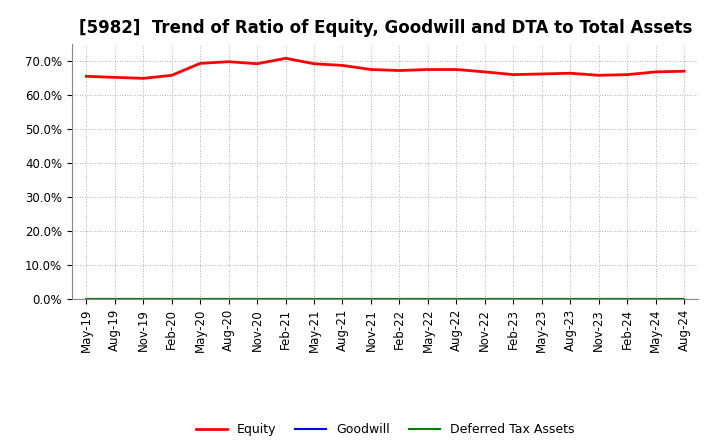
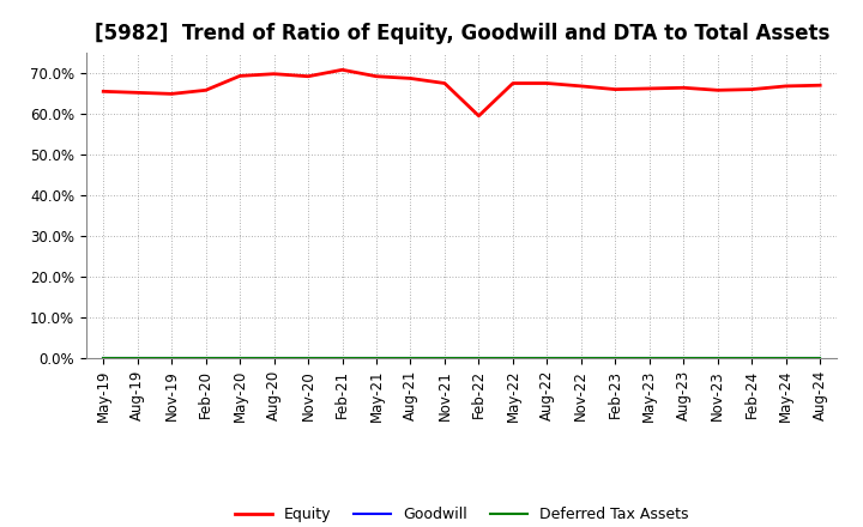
Equity/Feb-22: 67.2% -> 59.5%
